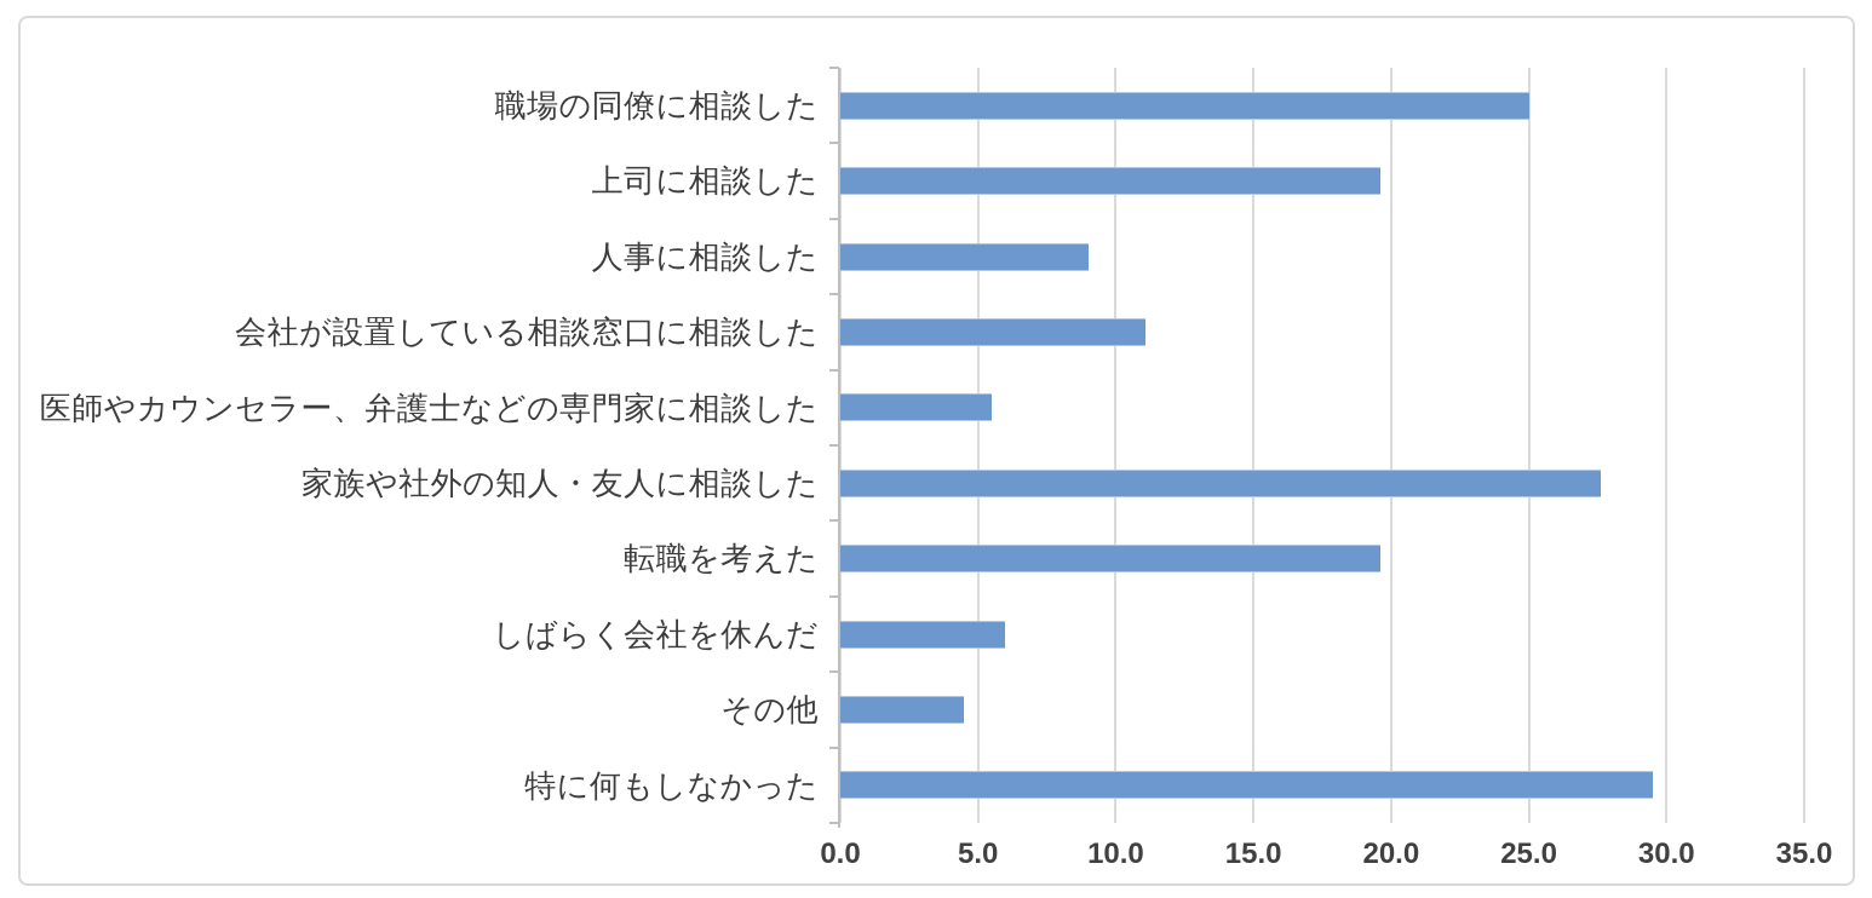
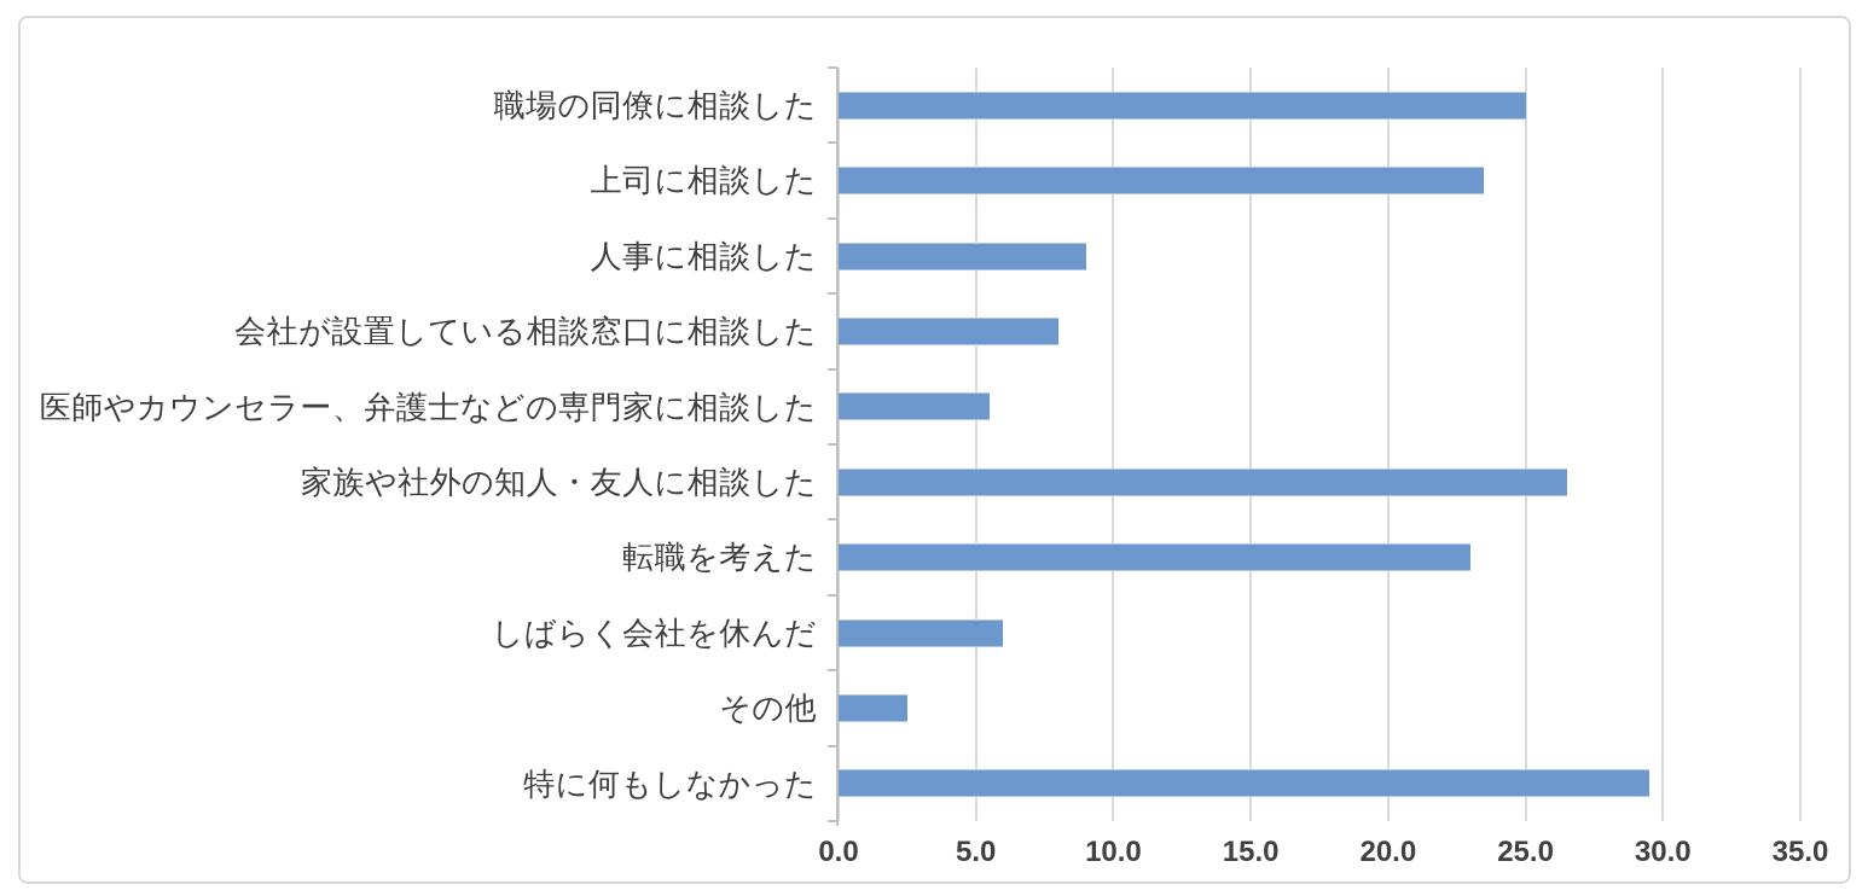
上司に相談した: 19.6 -> 23.5
会社が設置している相談窓口に相談した: 11.1 -> 8.0
家族や社外の知人・友人に相談した: 27.6 -> 26.5
転職を考えた: 19.6 -> 23.0
その他: 4.5 -> 2.5
